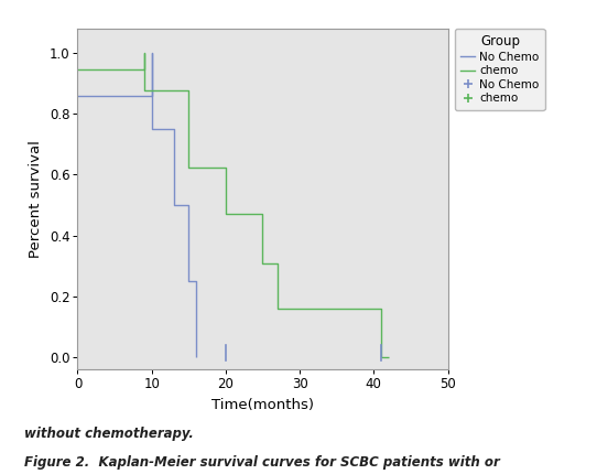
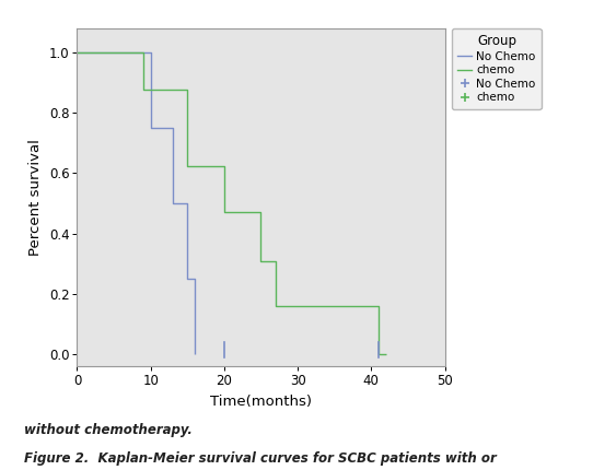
No Chemo/0: 0.86 -> 1.00
chemo/0: 0.945 -> 1.000
